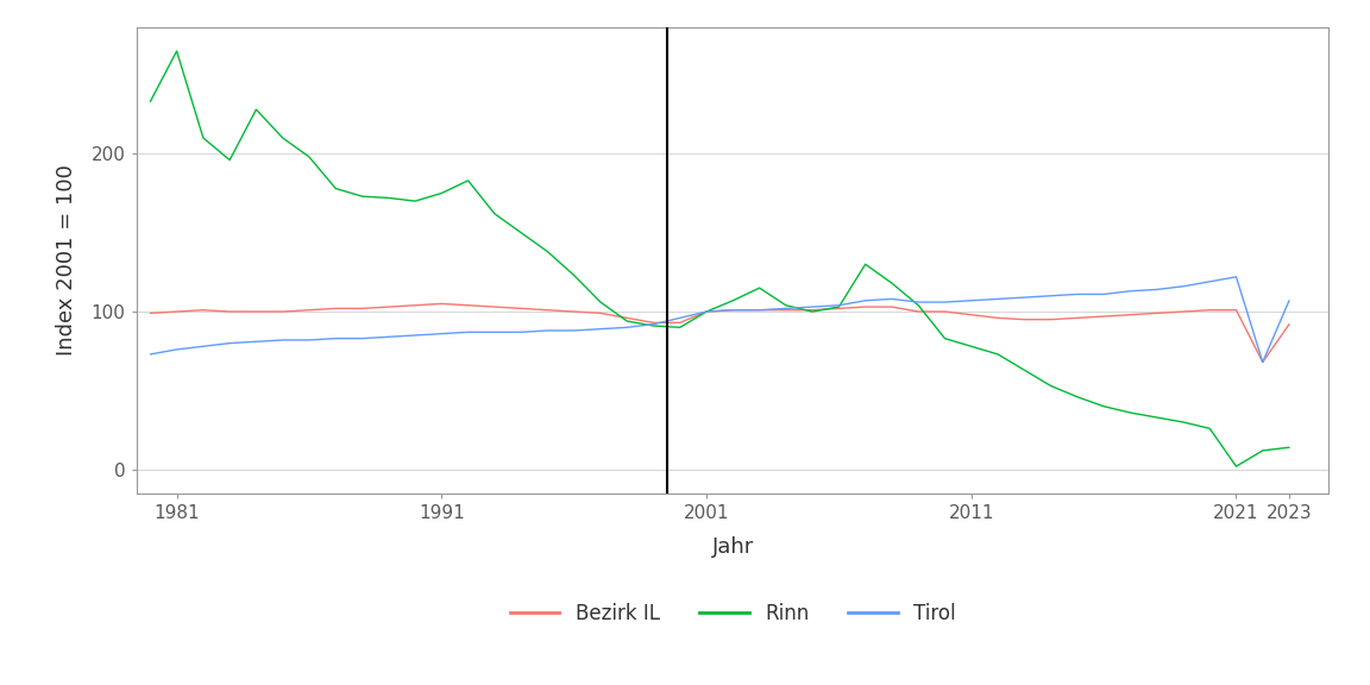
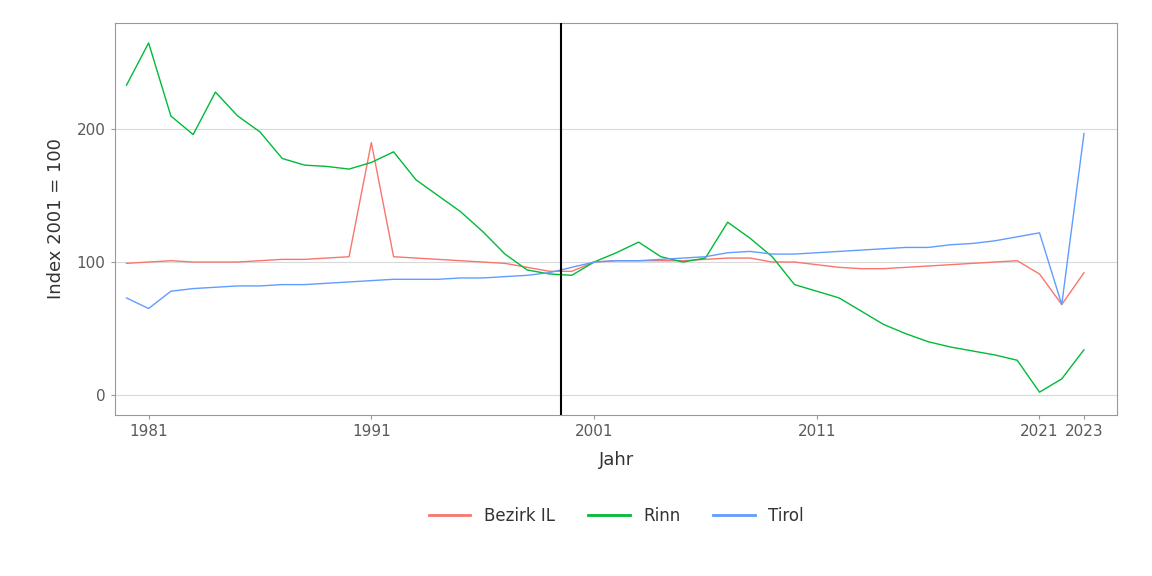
Tirol/1981: 76 -> 65
Bezirk IL/1991: 105 -> 190
Bezirk IL/2021: 101 -> 91
Rinn/2023: 14 -> 34
Tirol/2023: 107 -> 197
